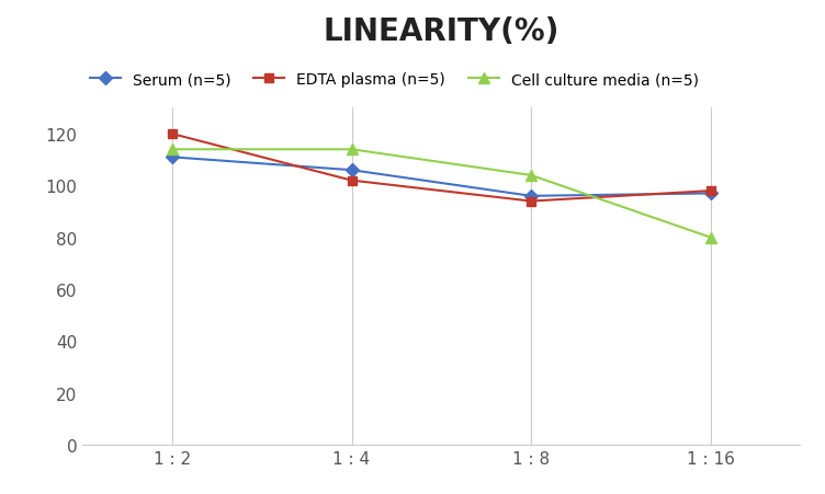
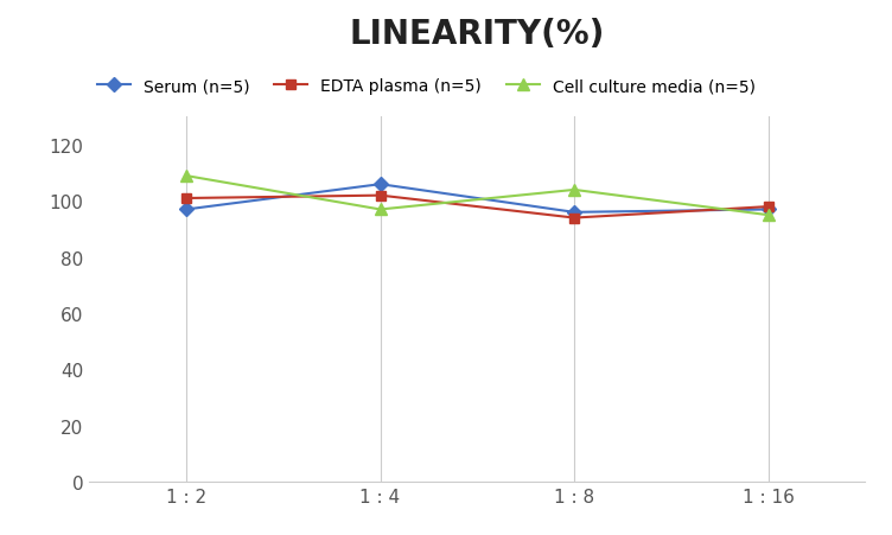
Serum (n=5)/1 : 2: 111 -> 97
EDTA plasma (n=5)/1 : 2: 120 -> 101
Cell culture media (n=5)/1 : 2: 114 -> 109
Cell culture media (n=5)/1 : 4: 114 -> 97
Cell culture media (n=5)/1 : 16: 80 -> 95
